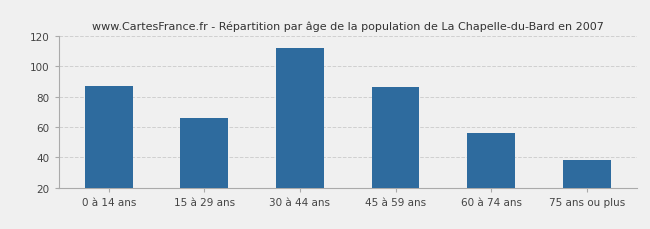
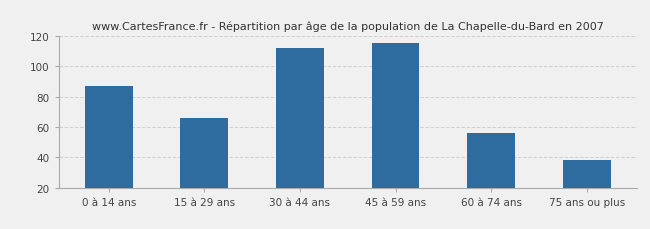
45 à 59 ans: 86 -> 115
